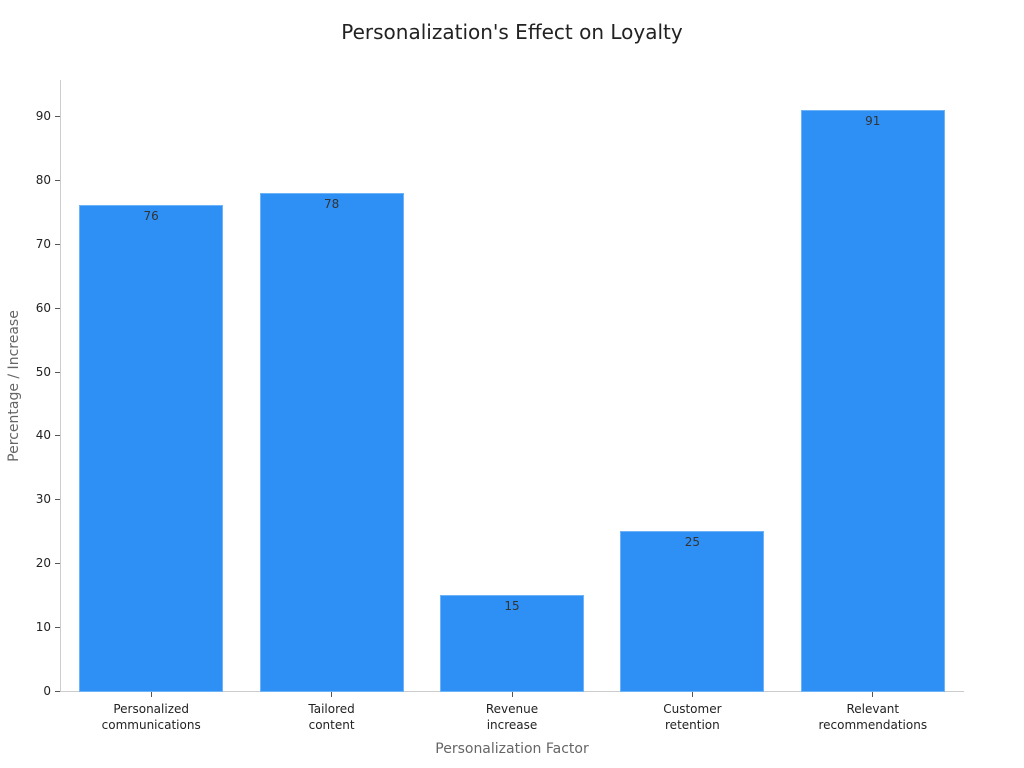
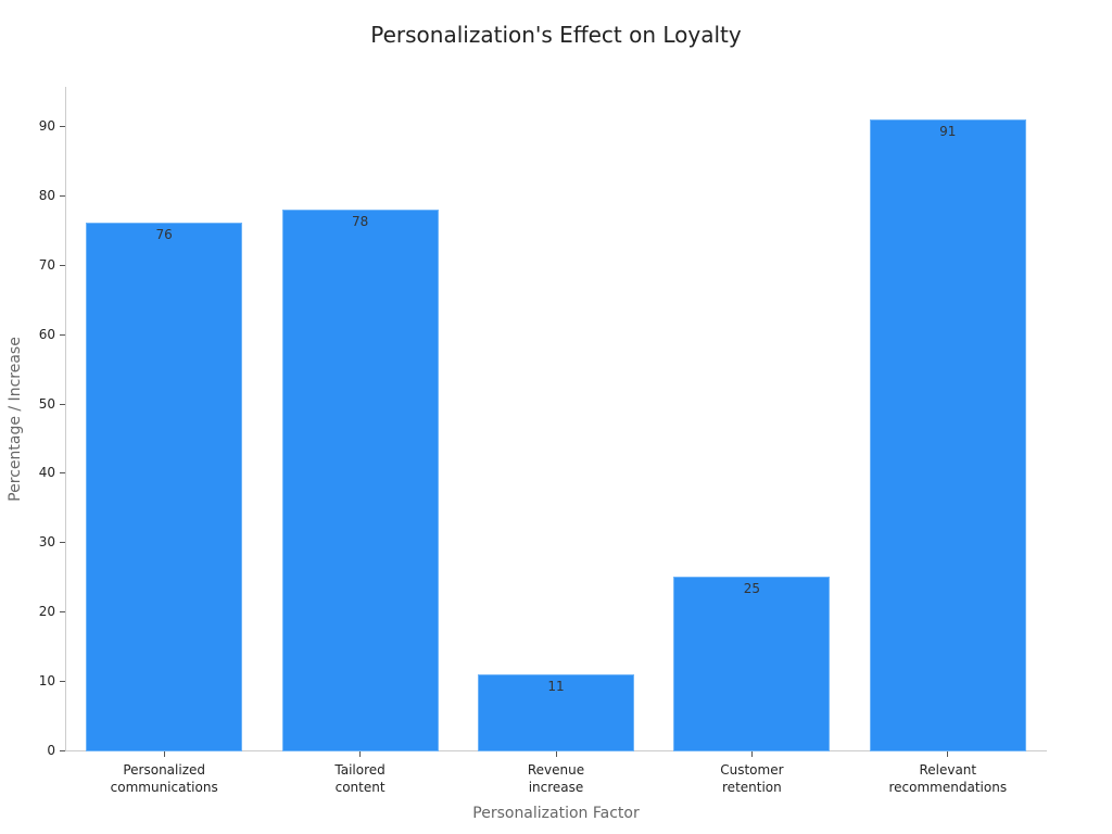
Revenue increase: 15 -> 11
